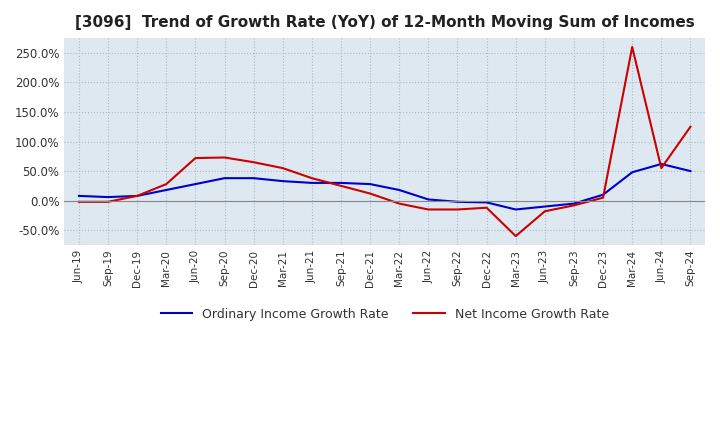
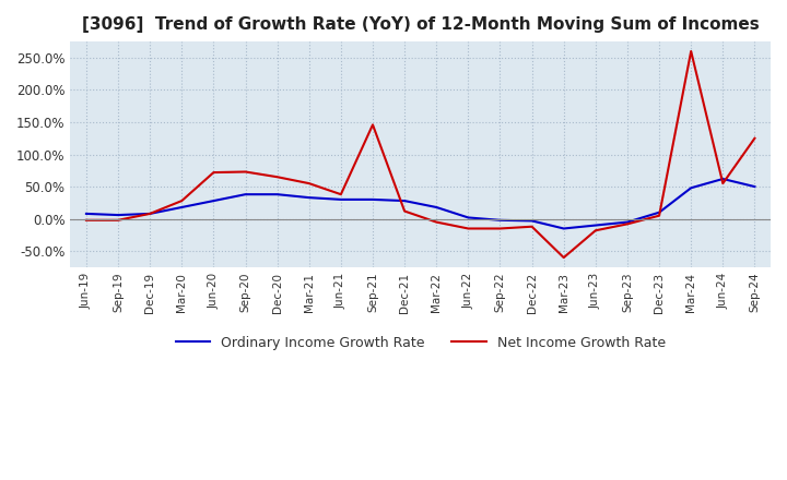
Net Income Growth Rate/Sep-21: 25% -> 146%
